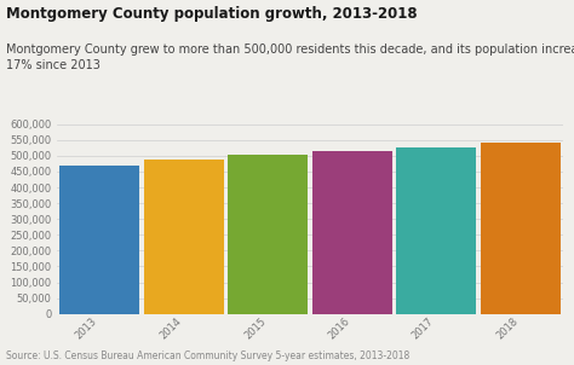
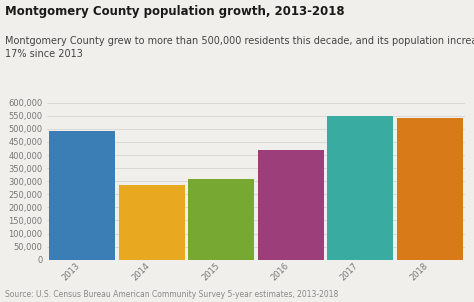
2013: 470,000 -> 490,000
2014: 487,000 -> 285,000
2015: 502,000 -> 310,000
2016: 515,000 -> 420,000
2017: 525,000 -> 550,000
